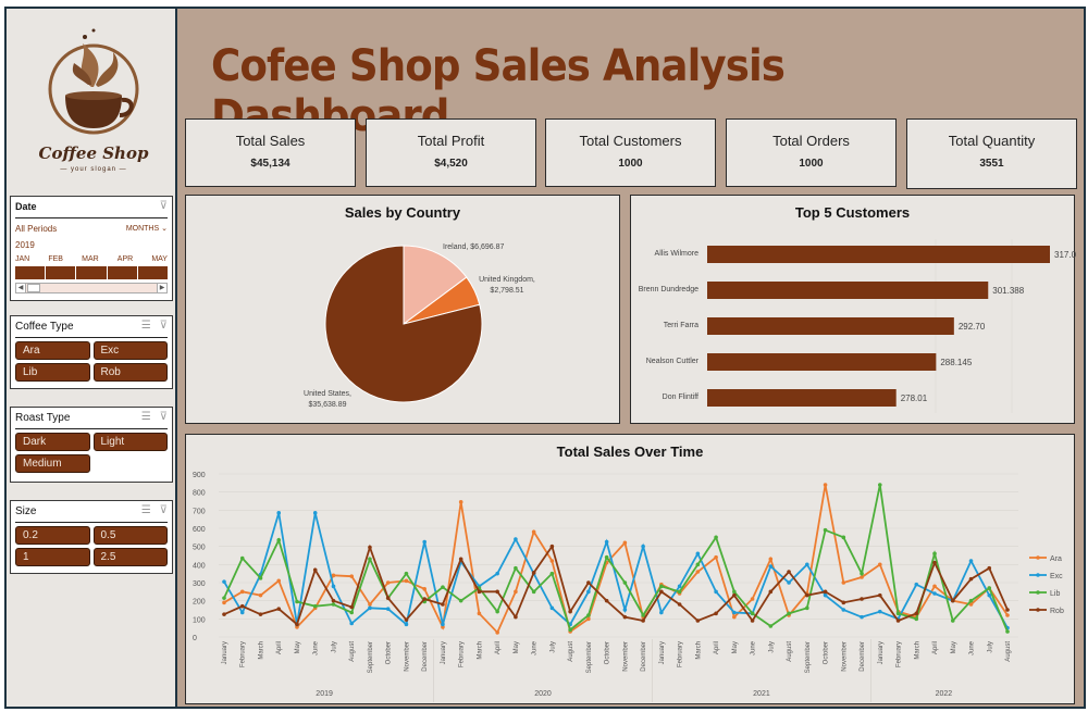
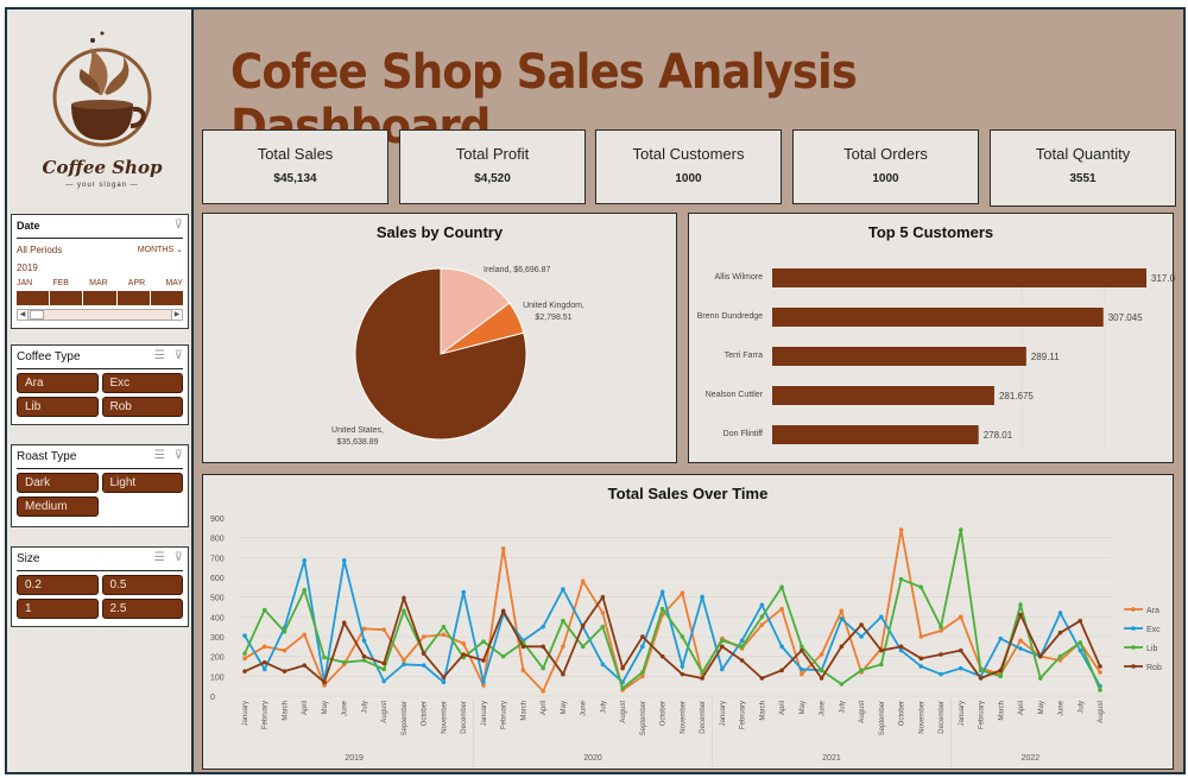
Top 5 Customers/Brenn Dundredge: 301.388 -> 307.045
Top 5 Customers/Terri Farra: 292.70 -> 289.11
Top 5 Customers/Nealson Cuttler: 288.145 -> 281.675
